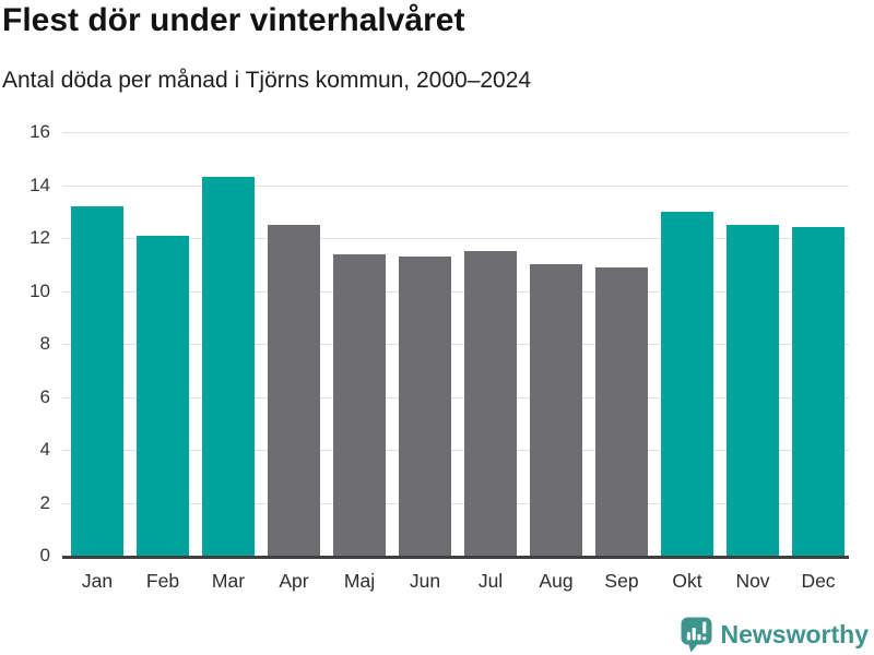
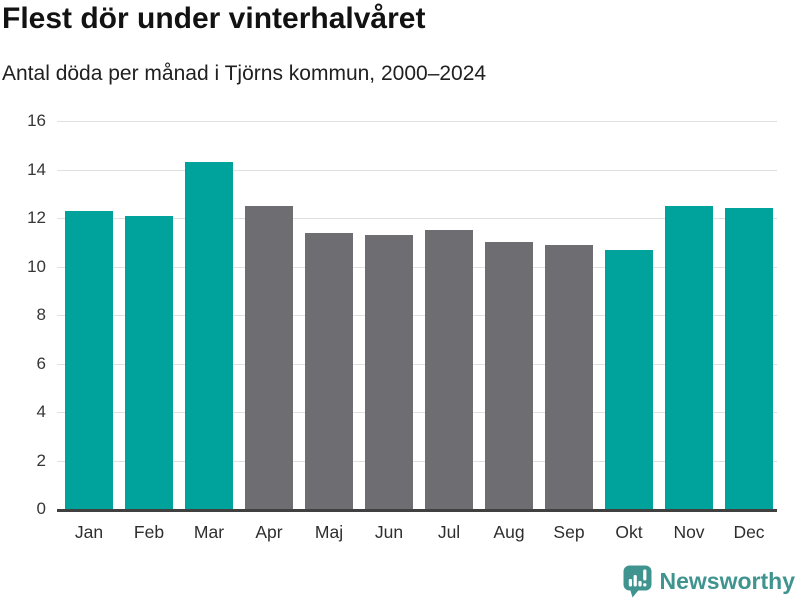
Jan: 13.2 -> 12.3
Okt: 13.0 -> 10.7
